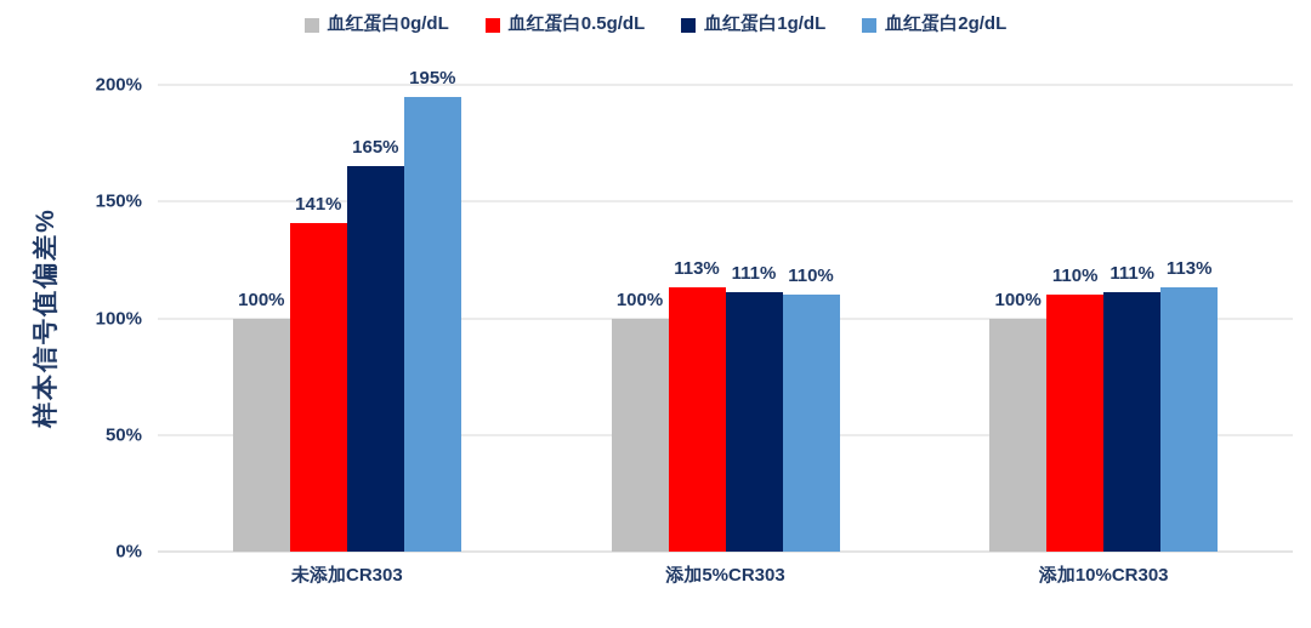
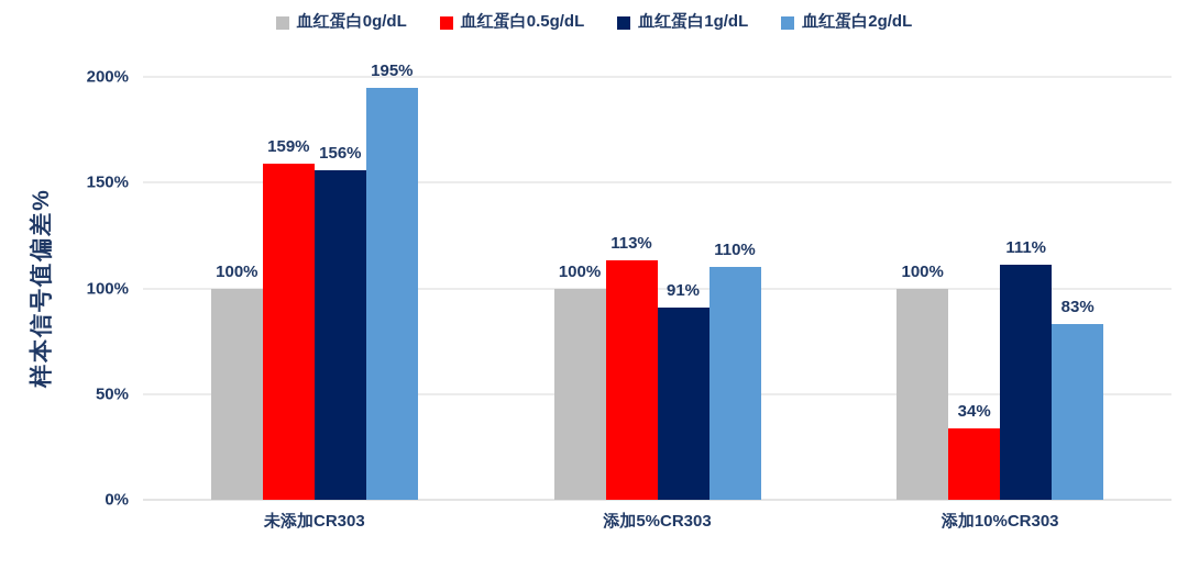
血红蛋白0.5g/dL/未添加CR303: 141% -> 159%
血红蛋白1g/dL/未添加CR303: 165% -> 156%
血红蛋白1g/dL/添加5%CR303: 111% -> 91%
血红蛋白0.5g/dL/添加10%CR303: 110% -> 34%
血红蛋白2g/dL/添加10%CR303: 113% -> 83%
